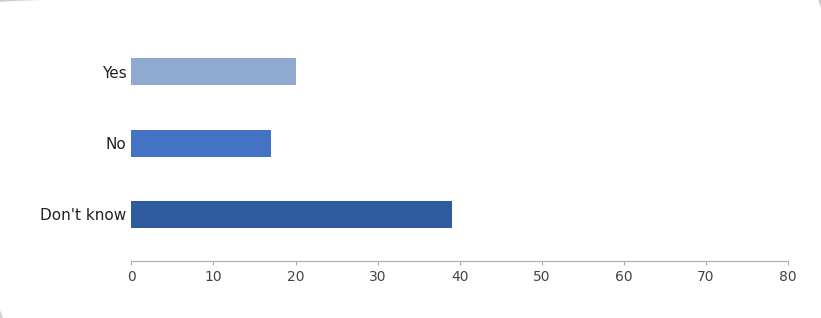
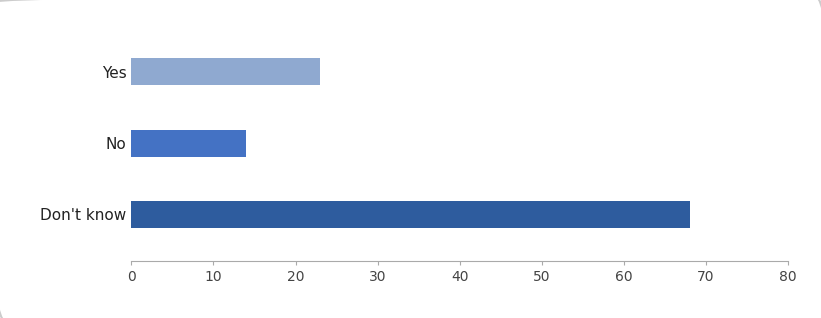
Yes: 20 -> 23
No: 17 -> 14
Don't know: 39 -> 68
